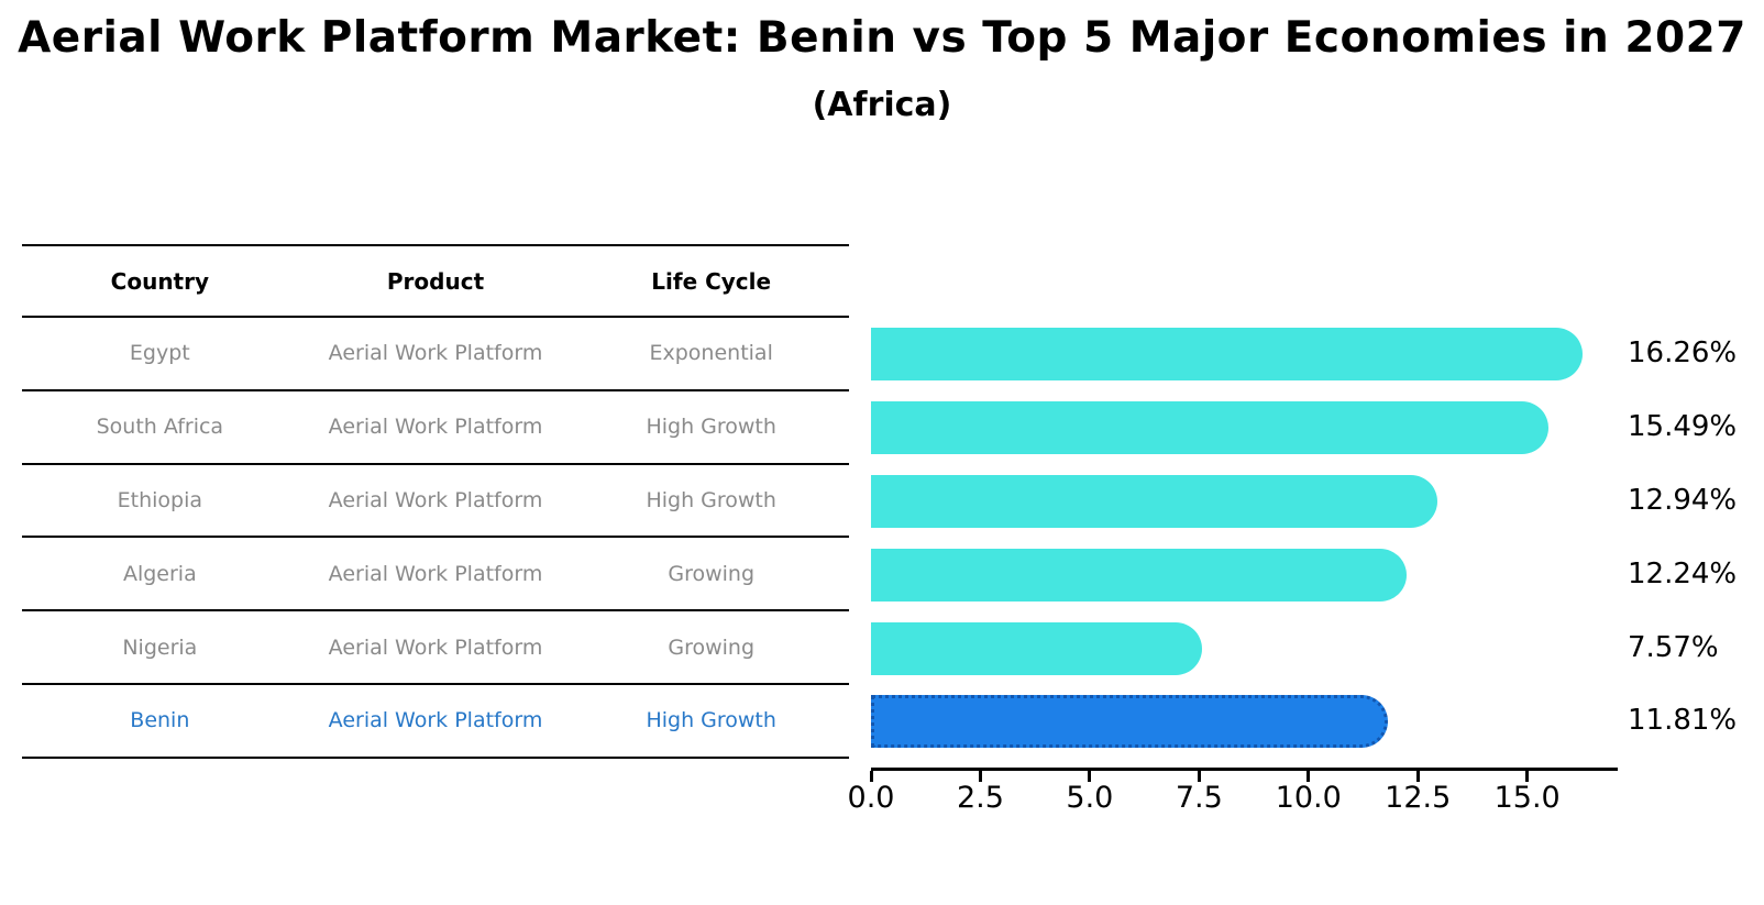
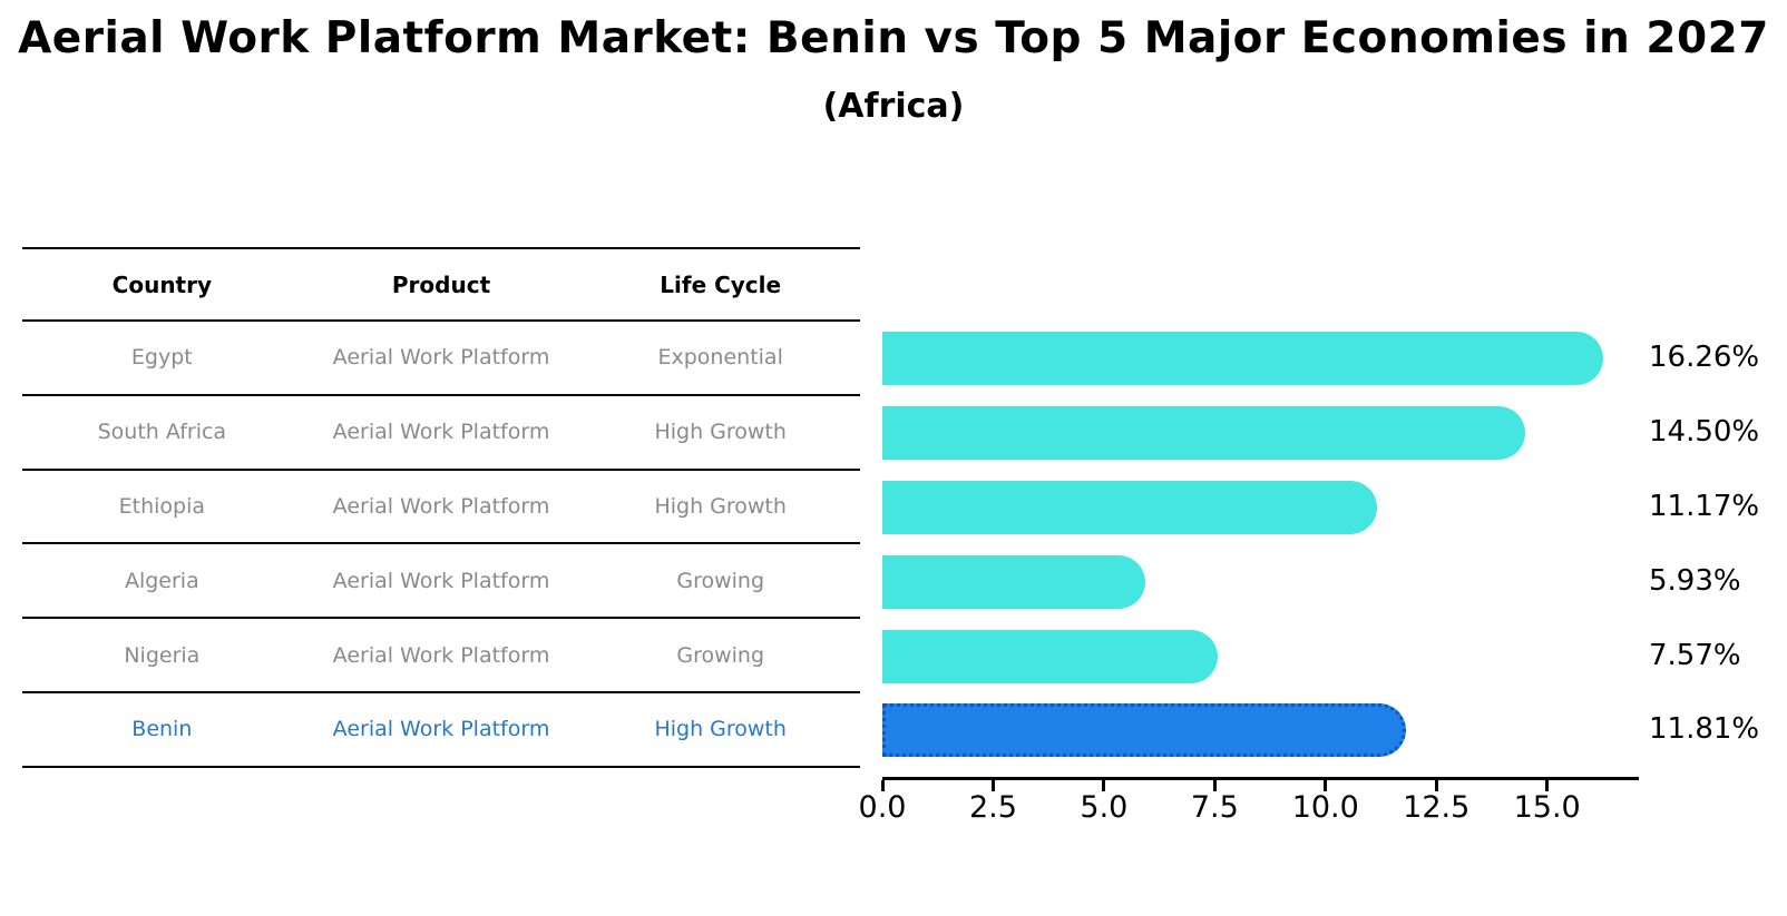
South Africa: 15.49% -> 14.50%
Ethiopia: 12.94% -> 11.17%
Algeria: 12.24% -> 5.93%
